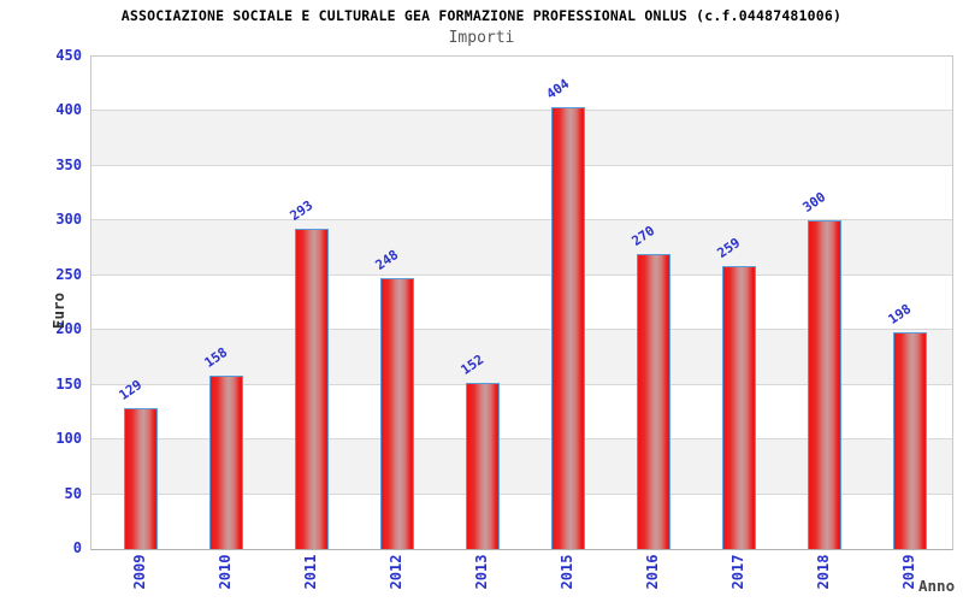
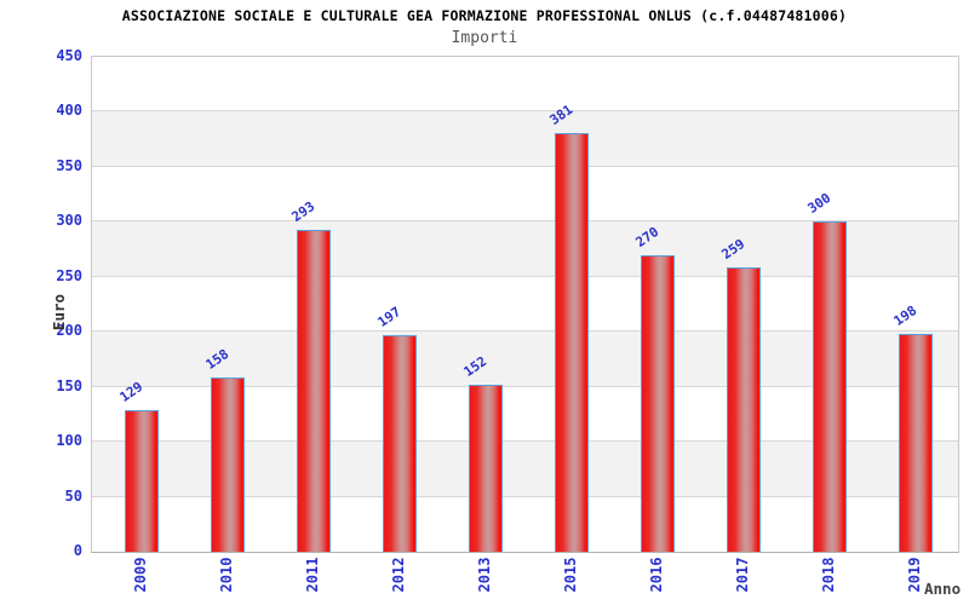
2012: 248 -> 197
2015: 404 -> 381
